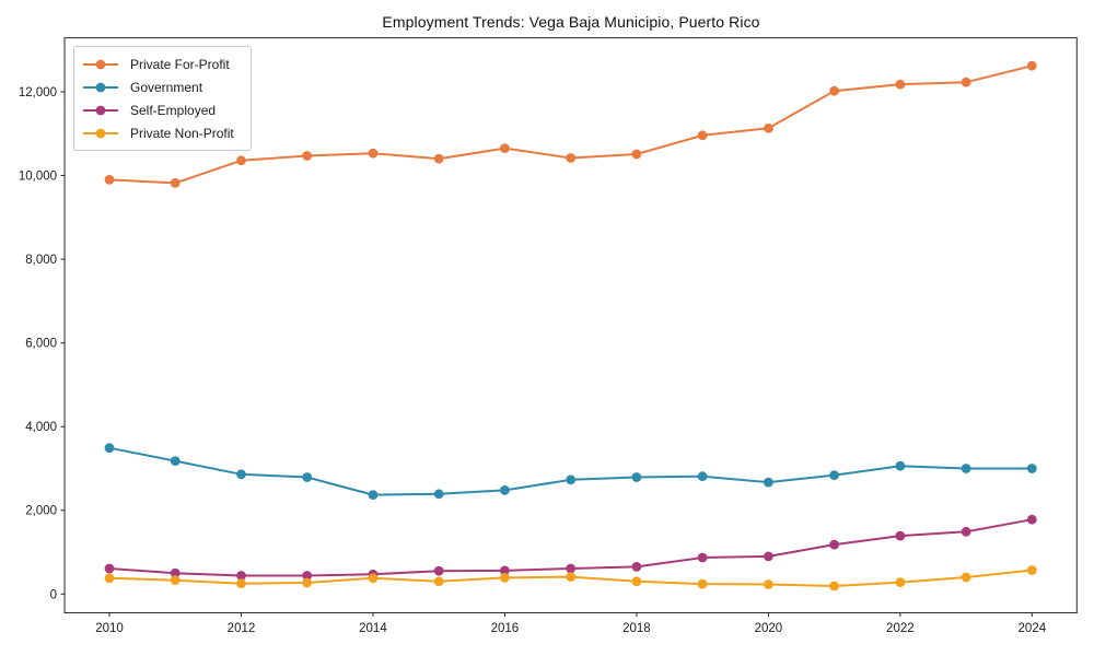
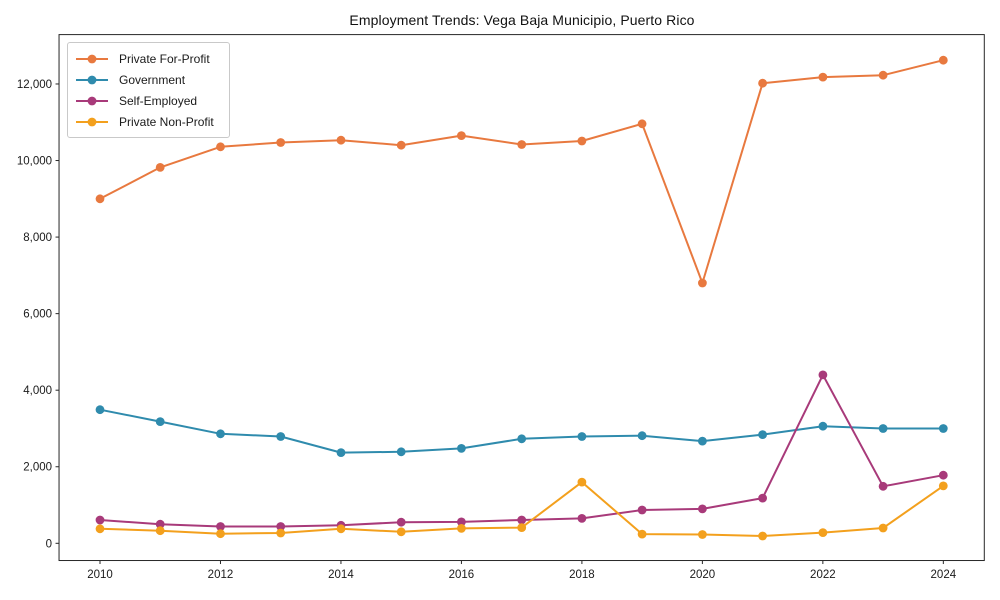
Private For-Profit/2010: 9900 -> 9000
Private Non-Profit/2018: 300 -> 1600
Private For-Profit/2020: 11100 -> 6800
Self-Employed/2022: 1400 -> 4400
Private Non-Profit/2024: 600 -> 1500
